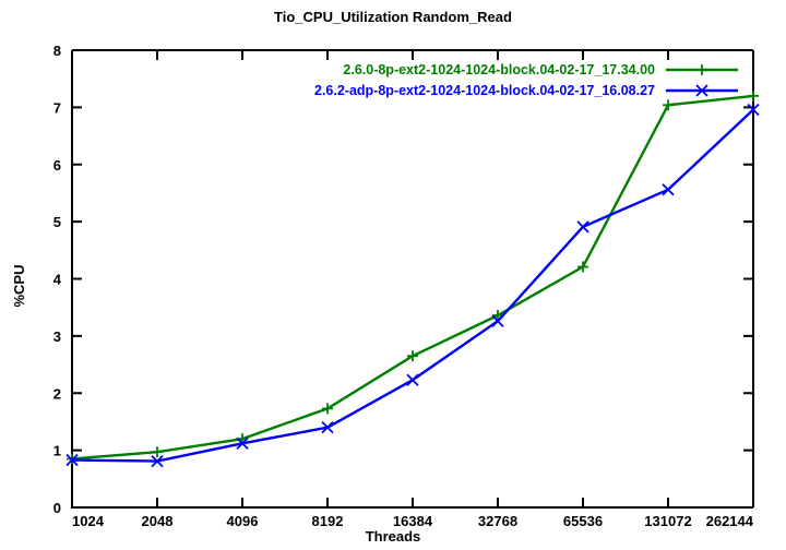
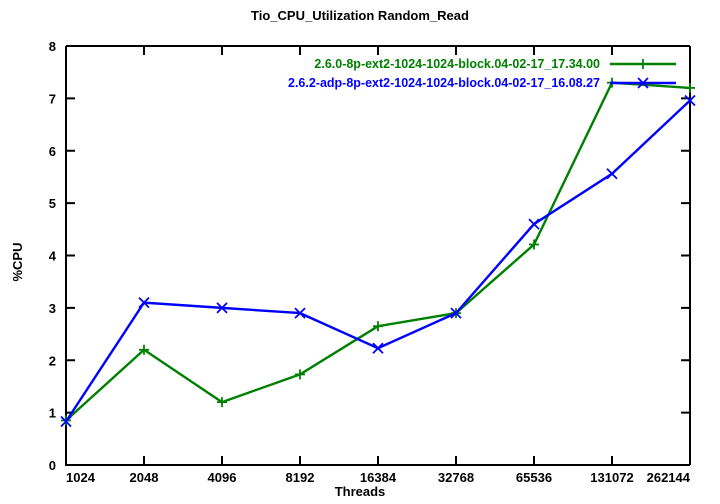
2.6.0-8p-ext2-1024-1024-block.04-02-17_17.34.00/2048: 1.0 -> 2.2
2.6.2-adp-8p-ext2-1024-1024-block.04-02-17_16.08.27/2048: 0.8 -> 3.1
2.6.2-adp-8p-ext2-1024-1024-block.04-02-17_16.08.27/4096: 1.1 -> 3.0
2.6.2-adp-8p-ext2-1024-1024-block.04-02-17_16.08.27/8192: 1.4 -> 2.9
2.6.0-8p-ext2-1024-1024-block.04-02-17_17.34.00/32768: 3.4 -> 2.9
2.6.2-adp-8p-ext2-1024-1024-block.04-02-17_16.08.27/32768: 3.3 -> 2.9
2.6.2-adp-8p-ext2-1024-1024-block.04-02-17_16.08.27/65536: 4.9 -> 4.6
2.6.0-8p-ext2-1024-1024-block.04-02-17_17.34.00/131072: 7.0 -> 7.3
